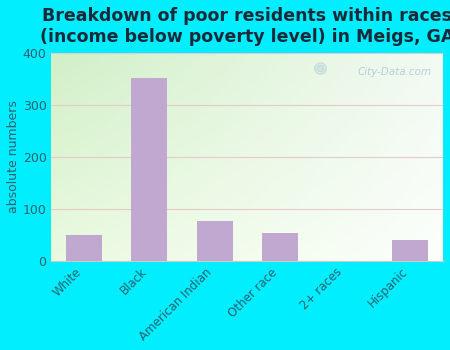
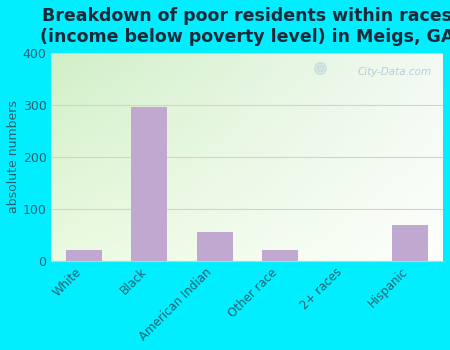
White: 50 -> 20
Black: 352 -> 295
American Indian: 76 -> 55
Other race: 54 -> 20
Hispanic: 40 -> 68
